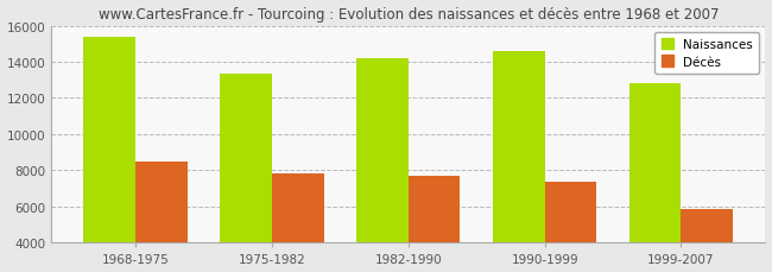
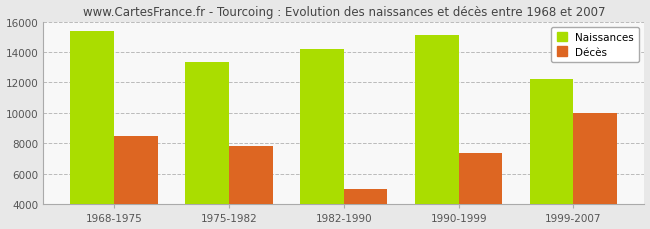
Décès/1982-1990: 7700 -> 5000
Naissances/1990-1999: 14600 -> 15100
Naissances/1999-2007: 12800 -> 12200
Décès/1999-2007: 5800 -> 10000
